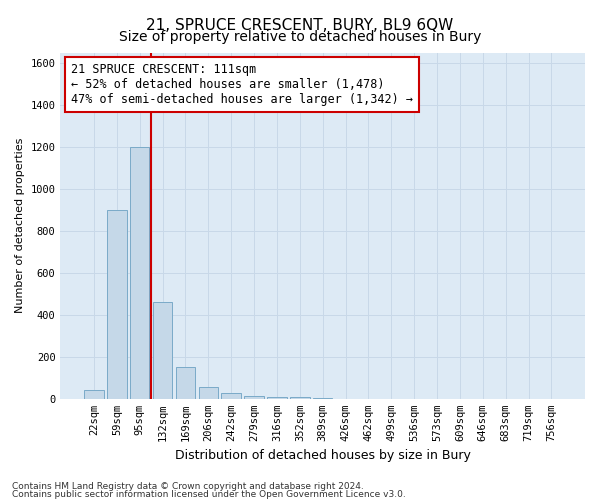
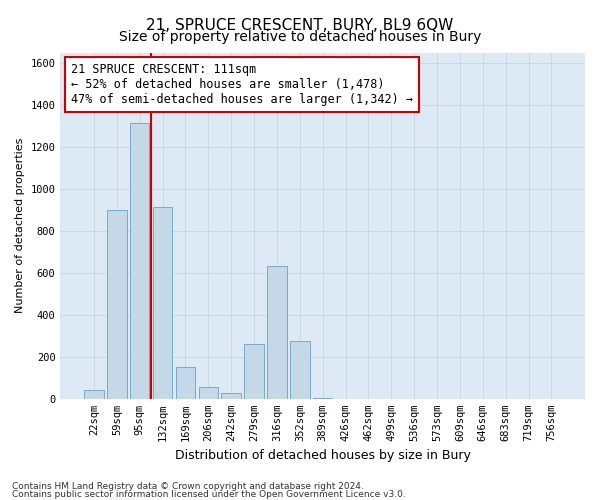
95sqm: 1200 -> 1315
132sqm: 460 -> 915
279sqm: 15 -> 260
316sqm: 10 -> 635
352sqm: 10 -> 275
